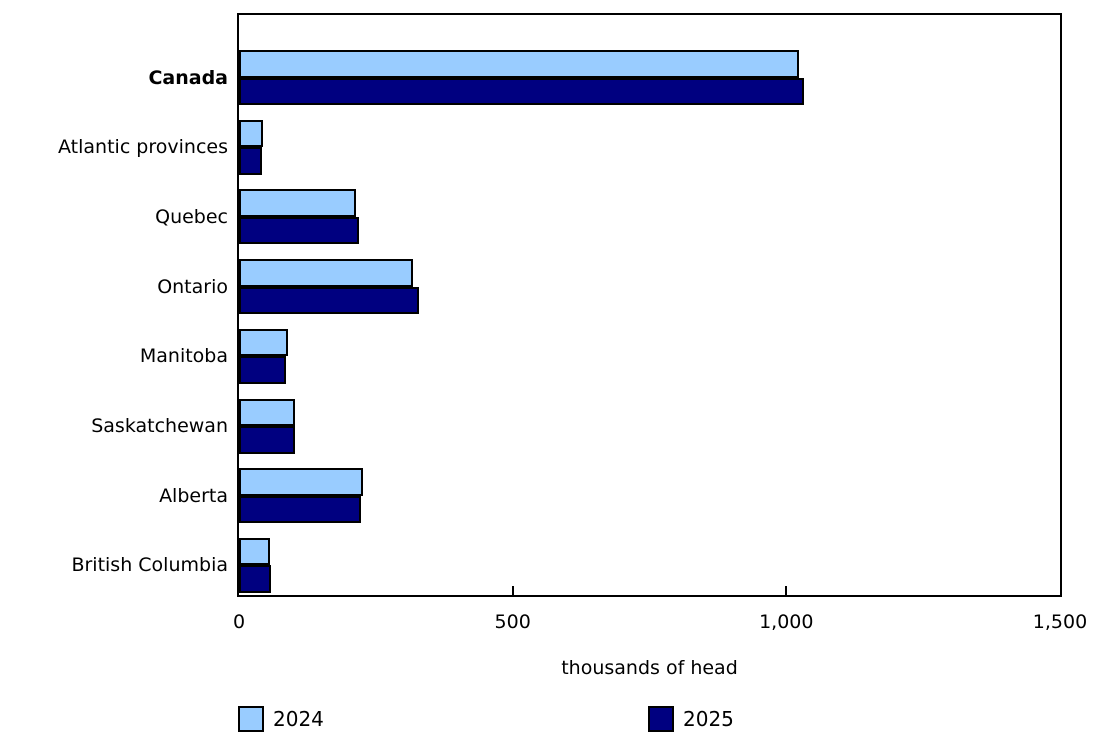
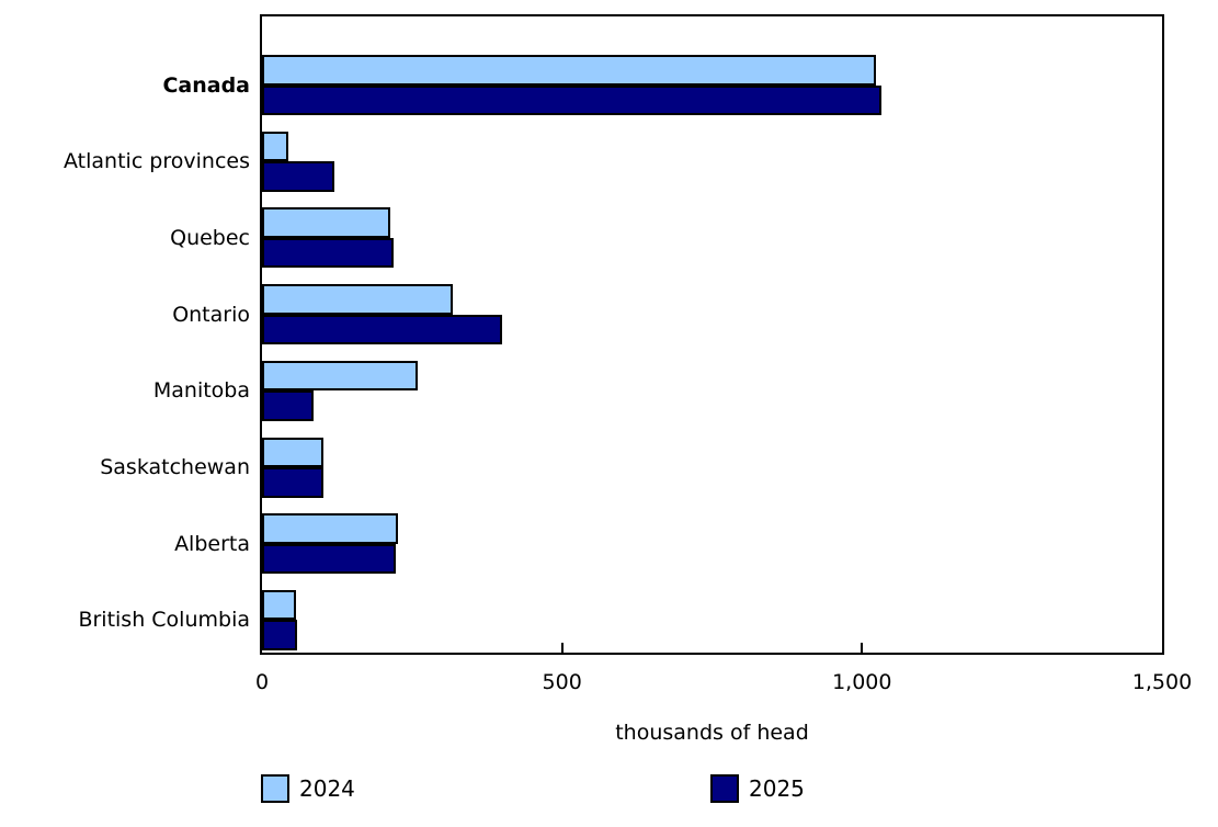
2025/Atlantic provinces: 40 -> 120
2025/Ontario: 330 -> 400
2024/Manitoba: 90 -> 260
